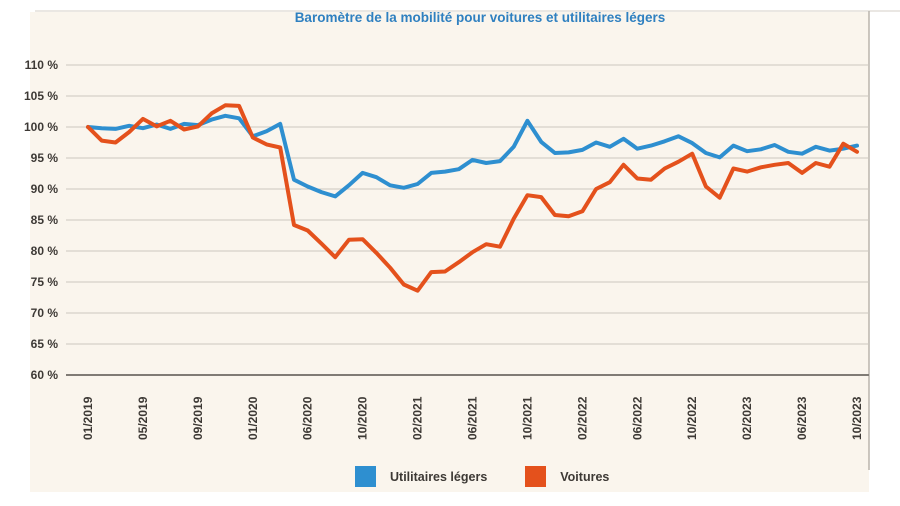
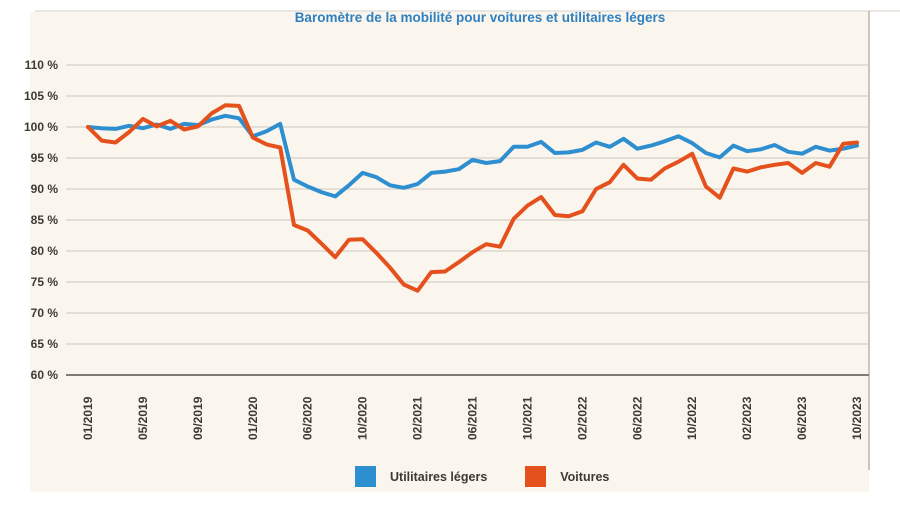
Utilitaires légers/10/2021: 101% -> 97%
Voitures/10/2021: 89% -> 87%
Voitures/10/2023: 96% -> 98%
